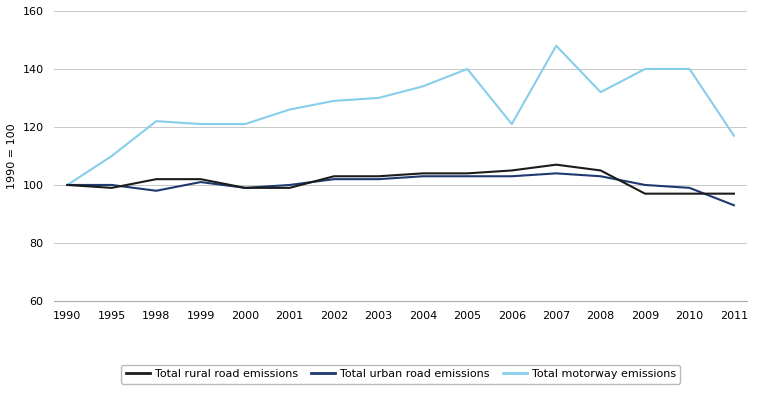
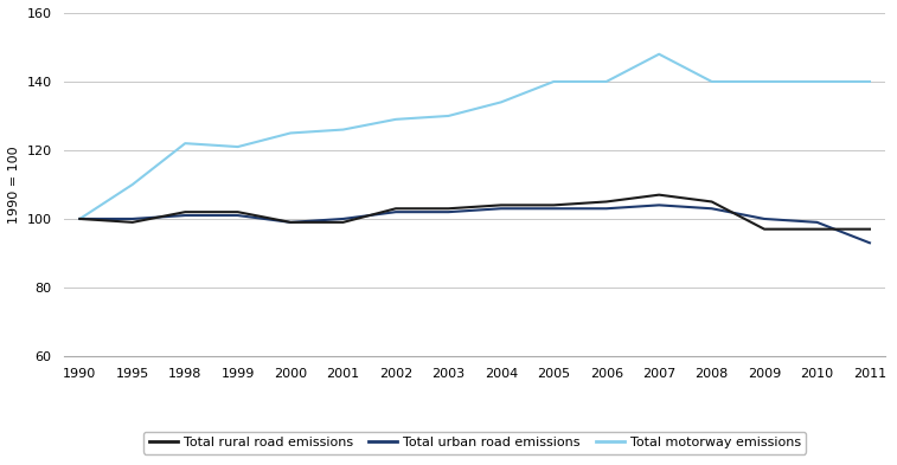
Total urban road emissions/1998: 98 -> 101
Total motorway emissions/2000: 121 -> 125
Total motorway emissions/2006: 121 -> 140
Total motorway emissions/2008: 132 -> 140
Total motorway emissions/2011: 117 -> 140
